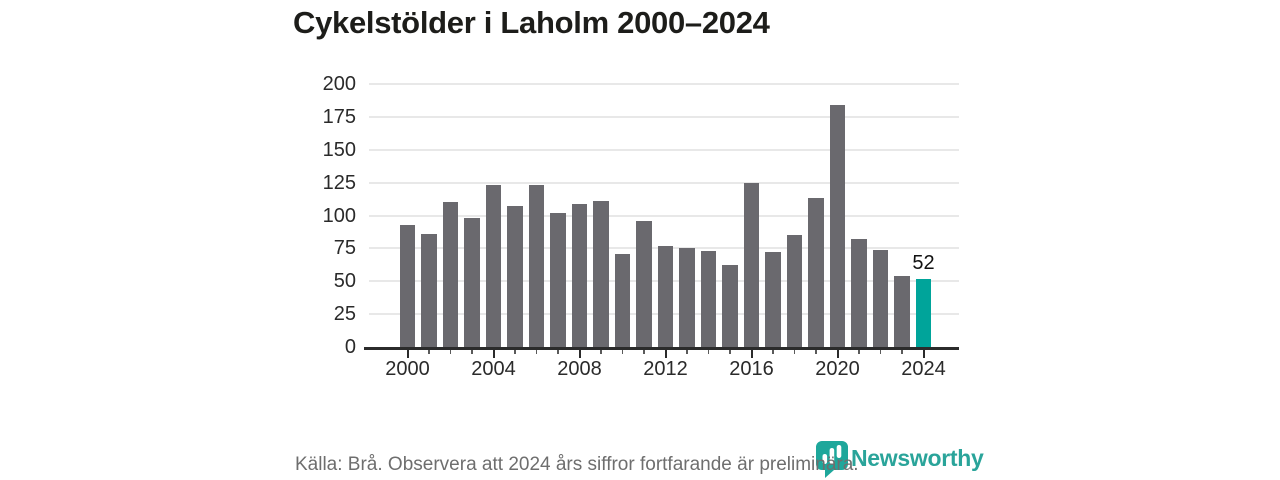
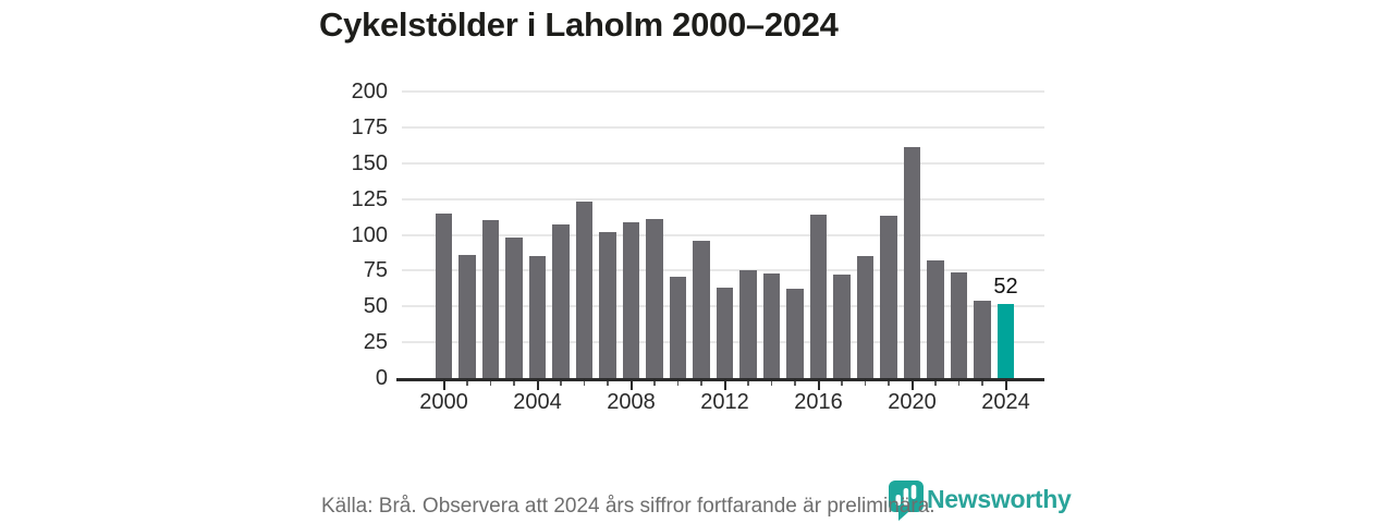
2000: 93 -> 115
2004: 123 -> 85
2012: 77 -> 63
2016: 125 -> 114
2020: 184 -> 161
